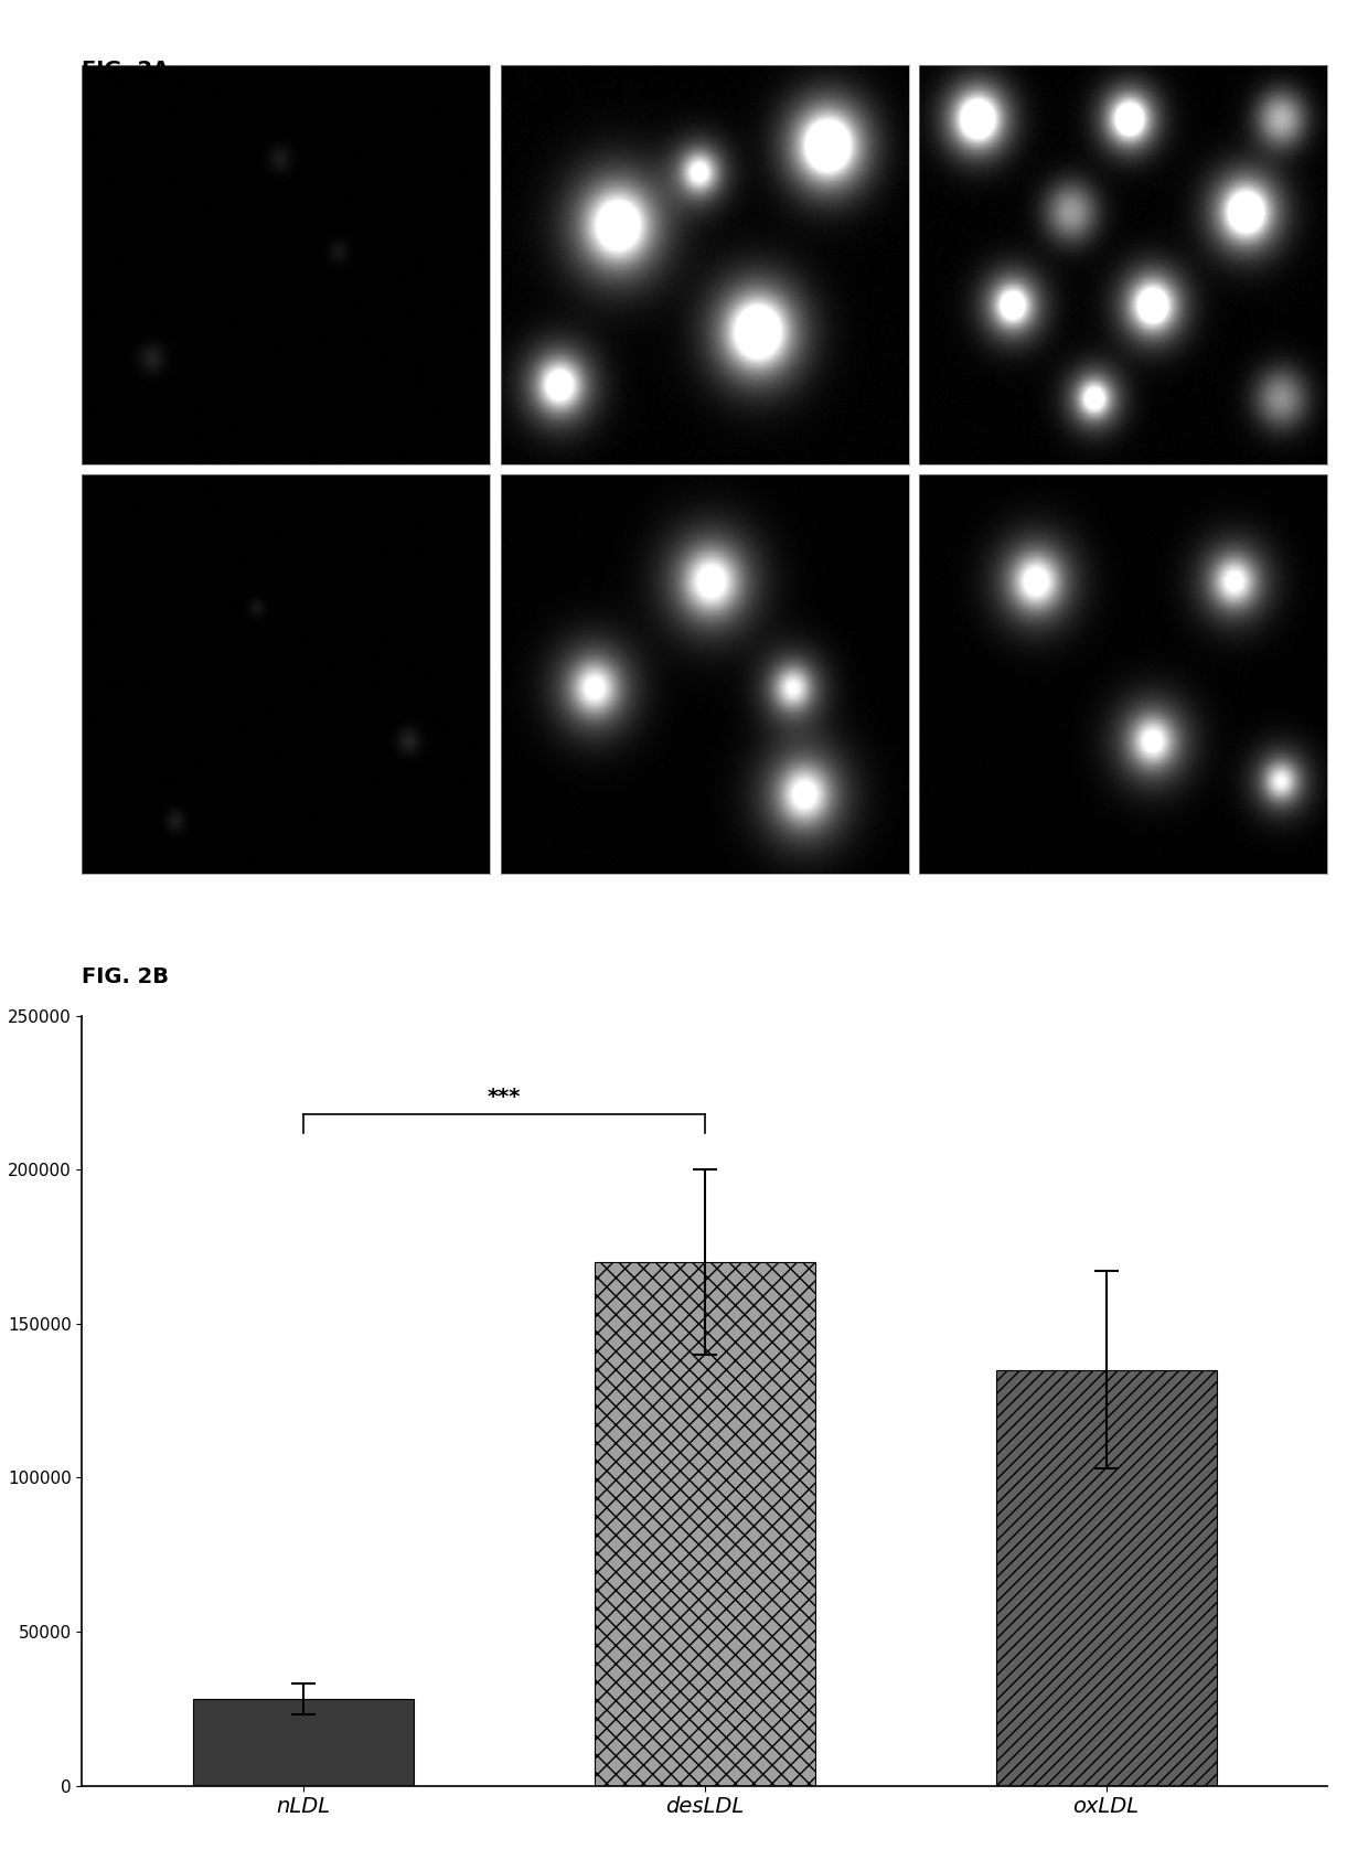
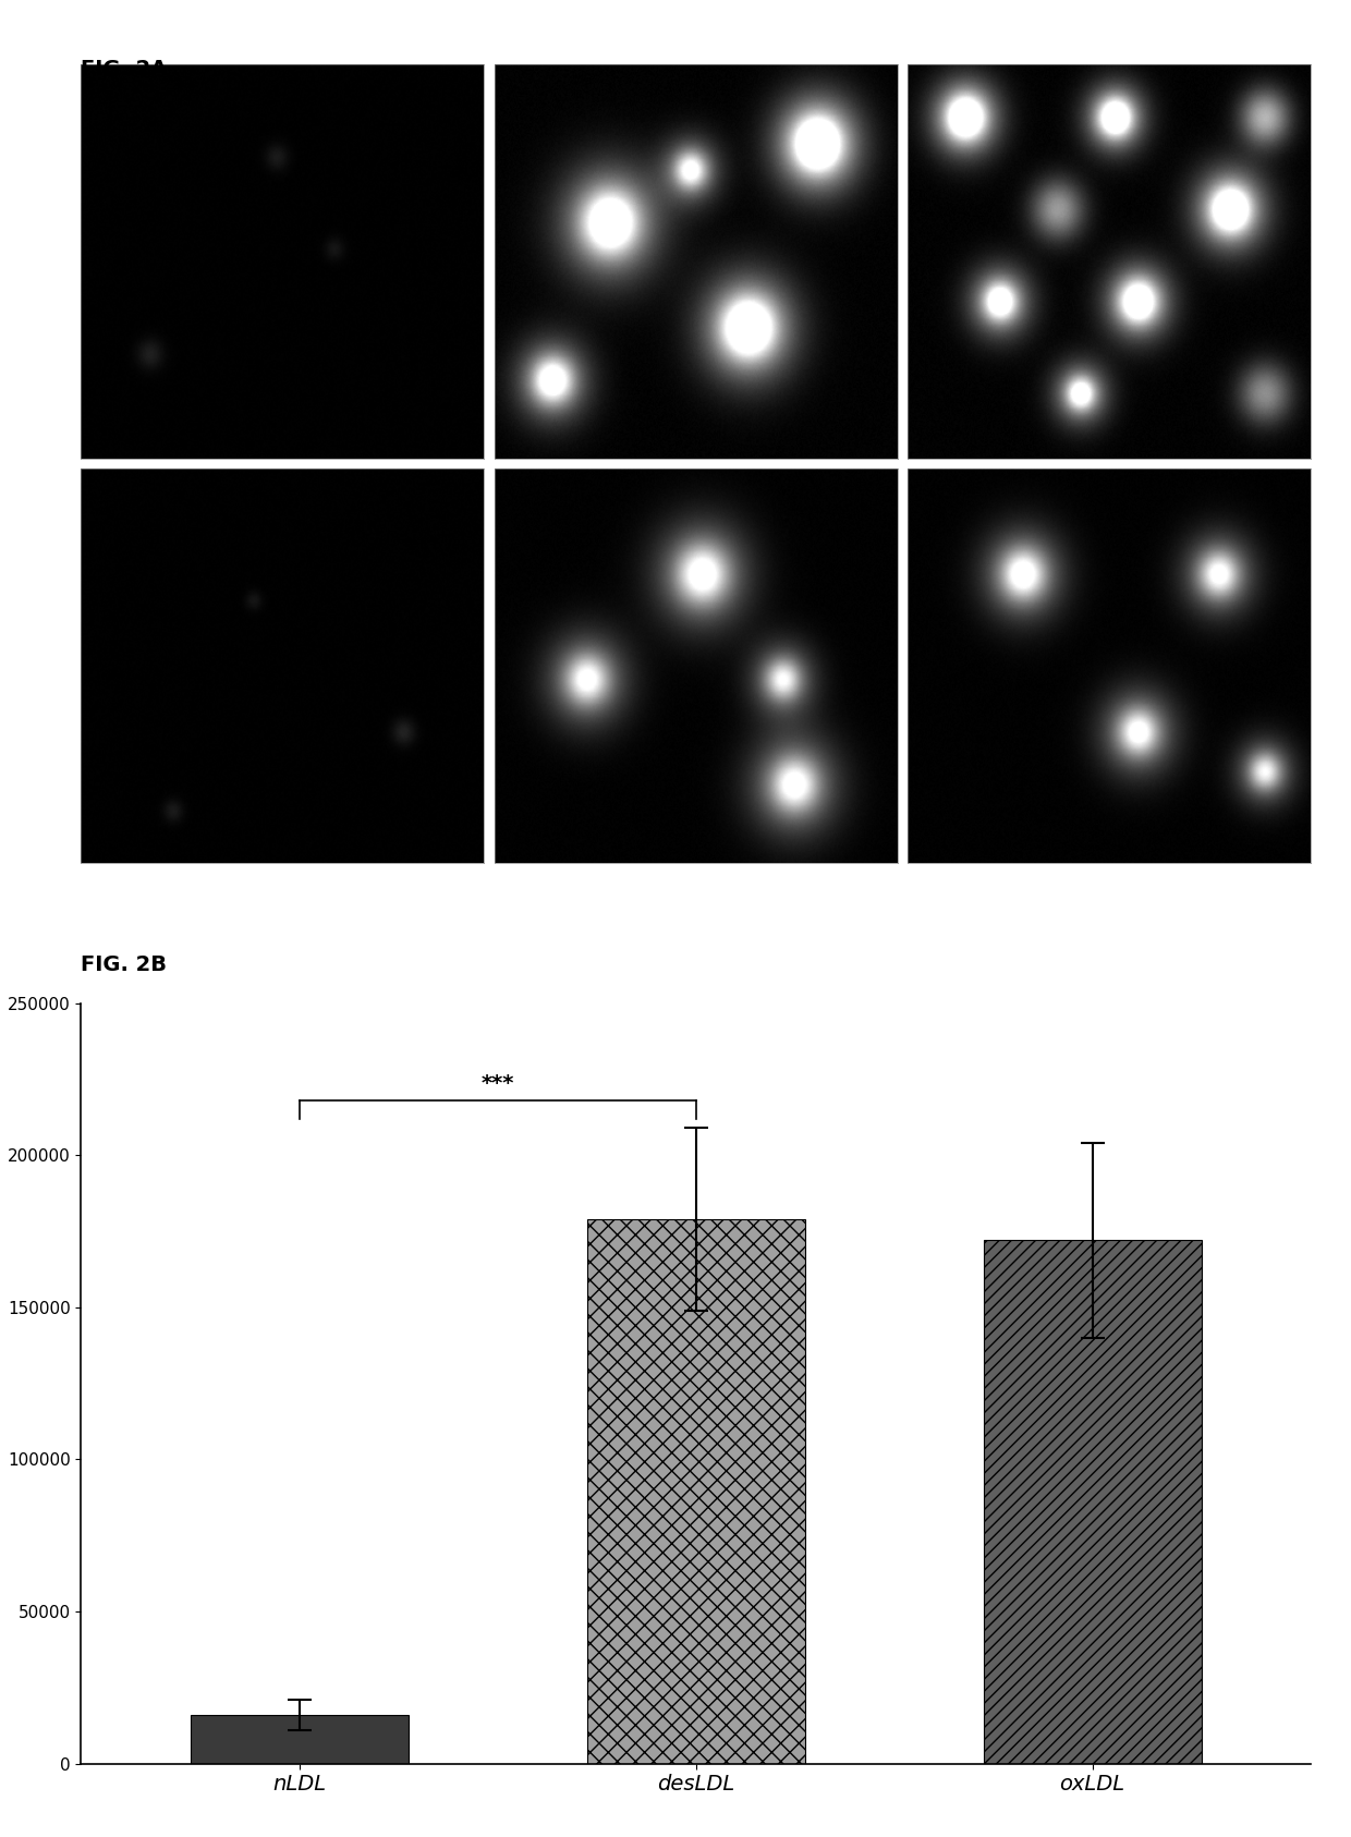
nLDL: 28000 -> 16000
desLDL: 170000 -> 179000
oxLDL: 135000 -> 172000
